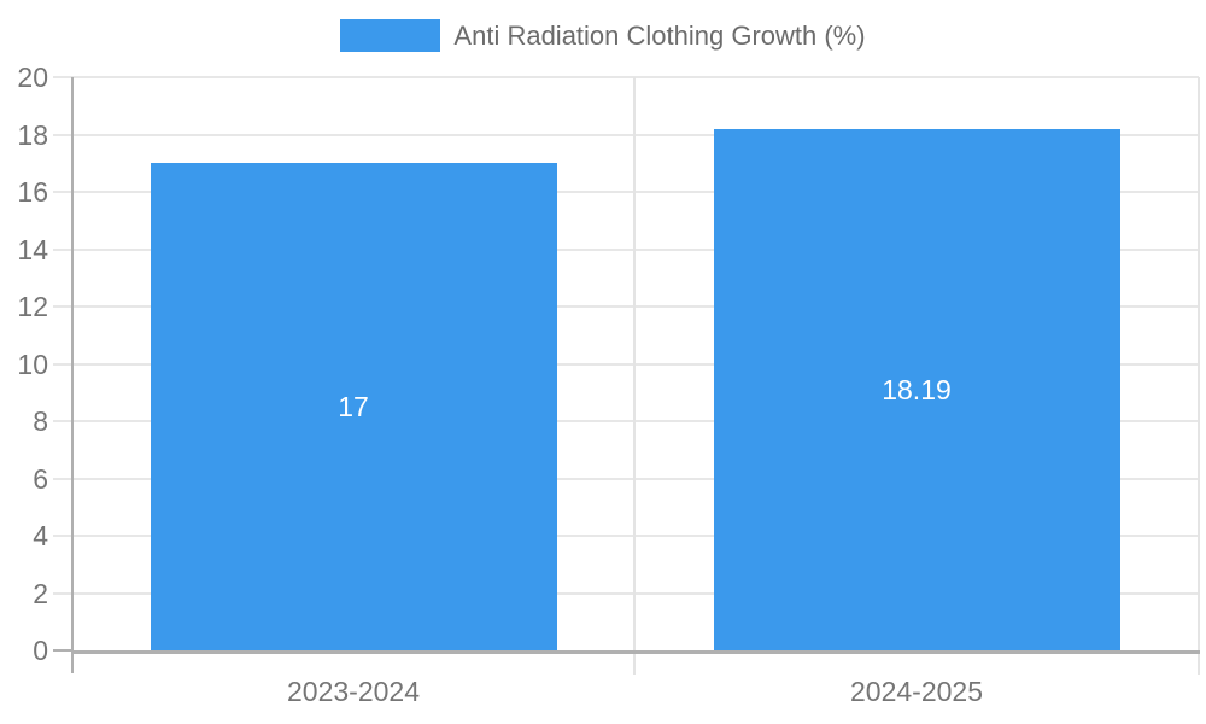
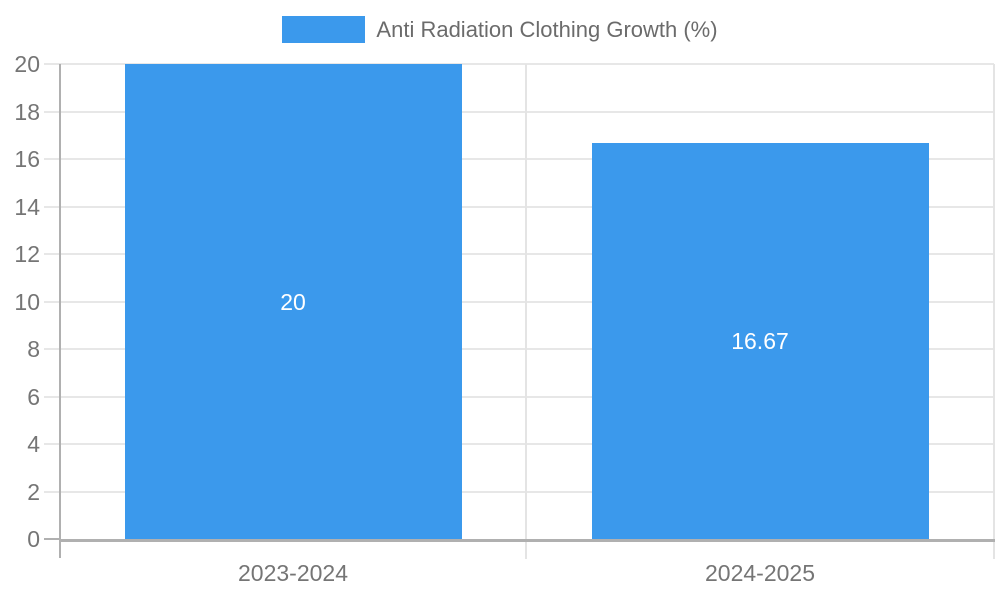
2023-2024: 17 -> 20
2024-2025: 18.19 -> 16.67
